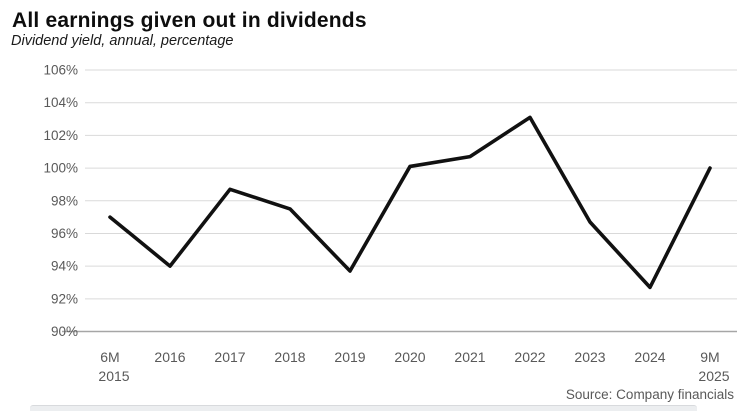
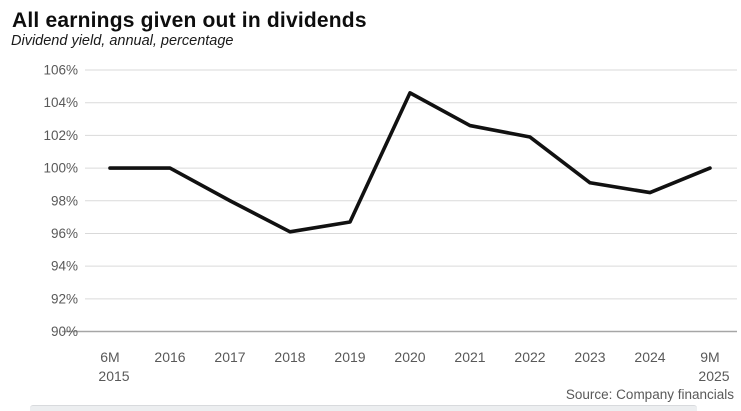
6M 2015: 97.0% -> 100.0%
2016: 94.0% -> 100.0%
2017: 98.7% -> 98.0%
2018: 97.5% -> 96.1%
2019: 93.7% -> 96.7%
2020: 100.1% -> 104.6%
2021: 100.7% -> 102.6%
2022: 103.1% -> 101.9%
2023: 96.7% -> 99.1%
2024: 92.7% -> 98.5%
